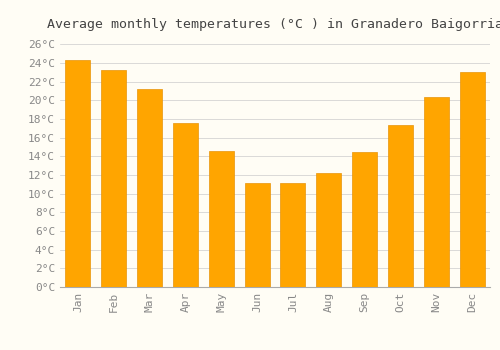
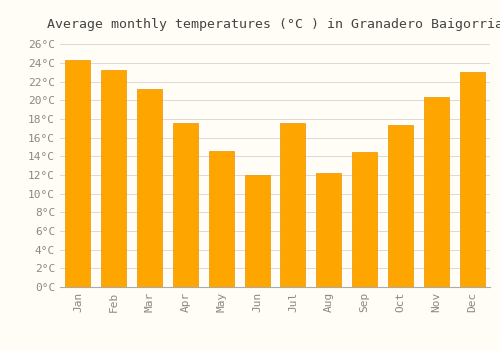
Jun: 11.1°C -> 12.0°C
Jul: 11.1°C -> 17.6°C
